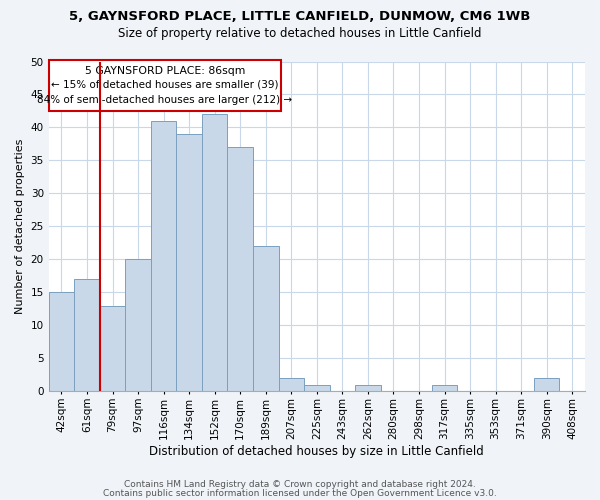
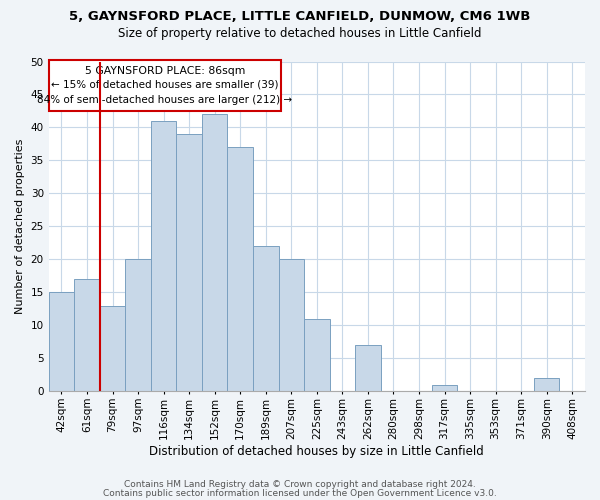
207sqm: 2 -> 20
225sqm: 1 -> 11
262sqm: 1 -> 7
